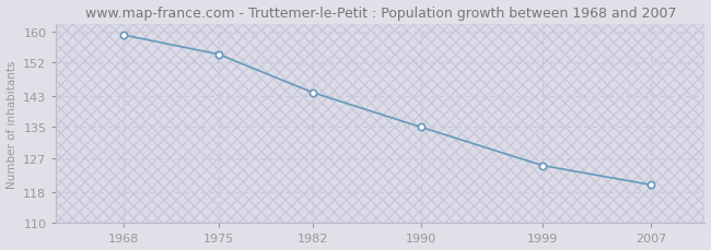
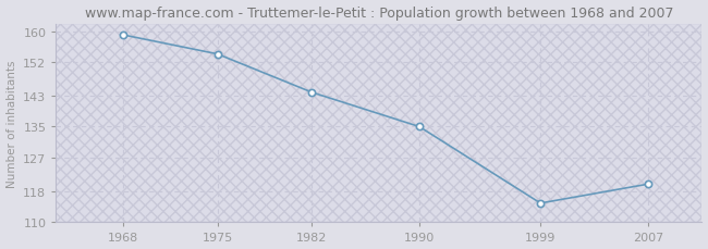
1999: 125 -> 115
